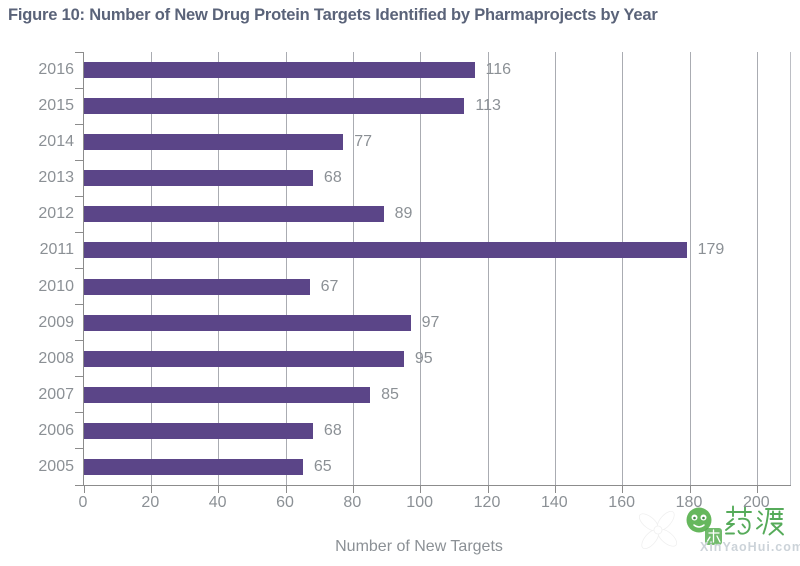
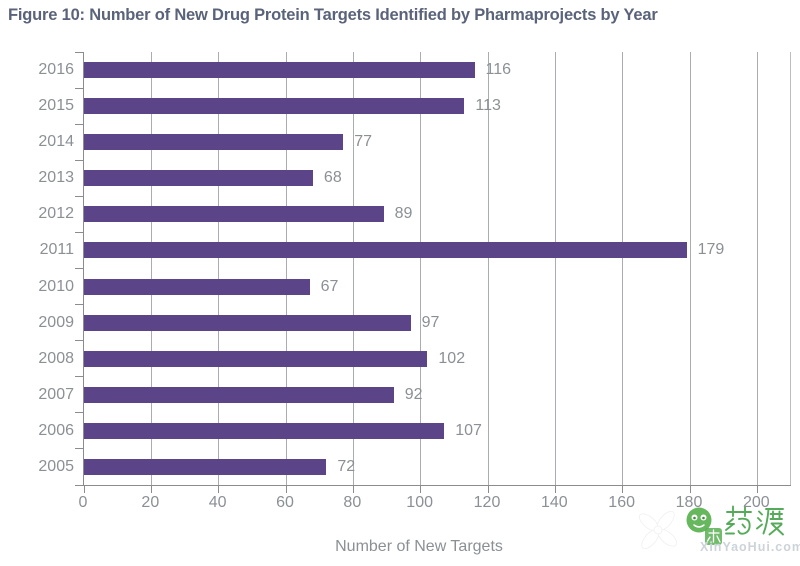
2008: 95 -> 102
2007: 85 -> 92
2006: 68 -> 107
2005: 65 -> 72
